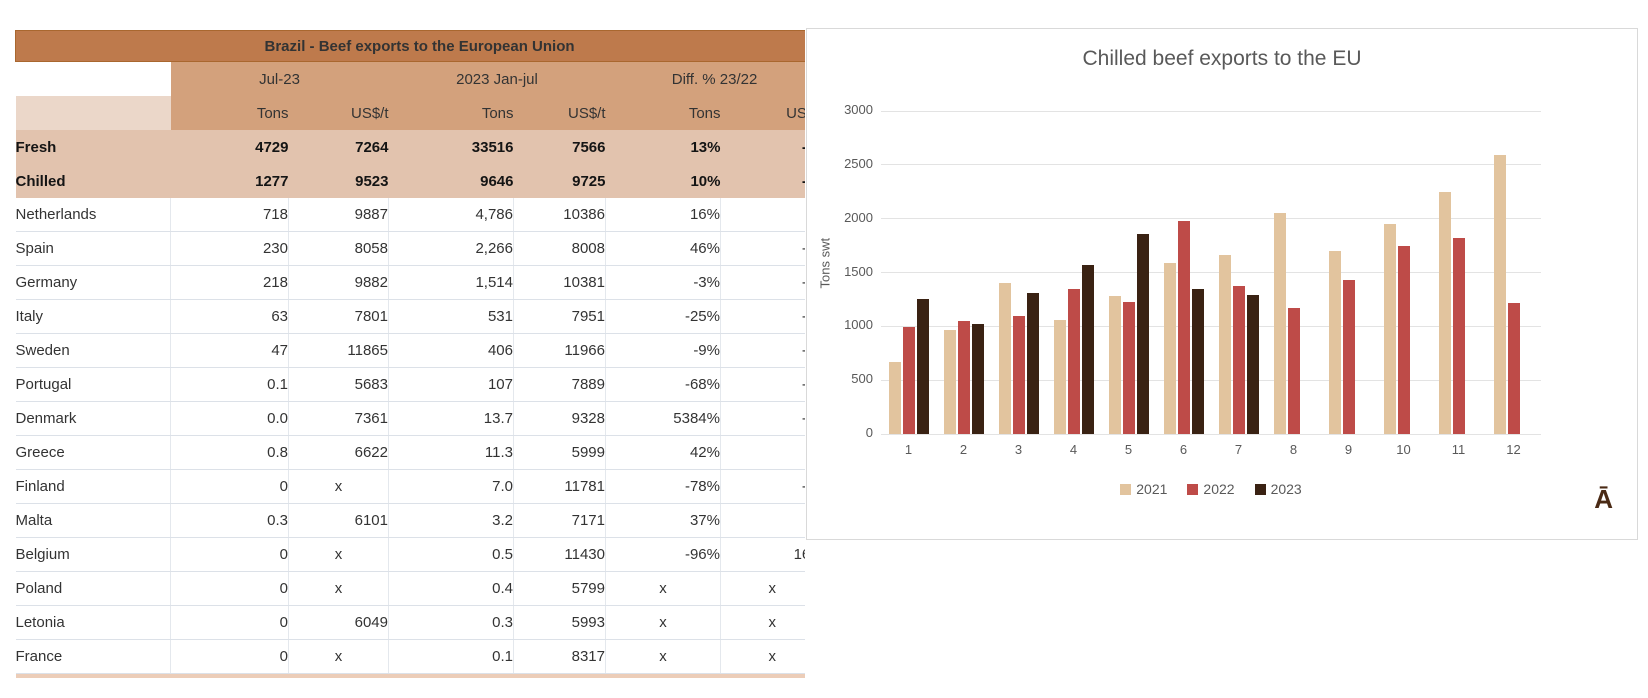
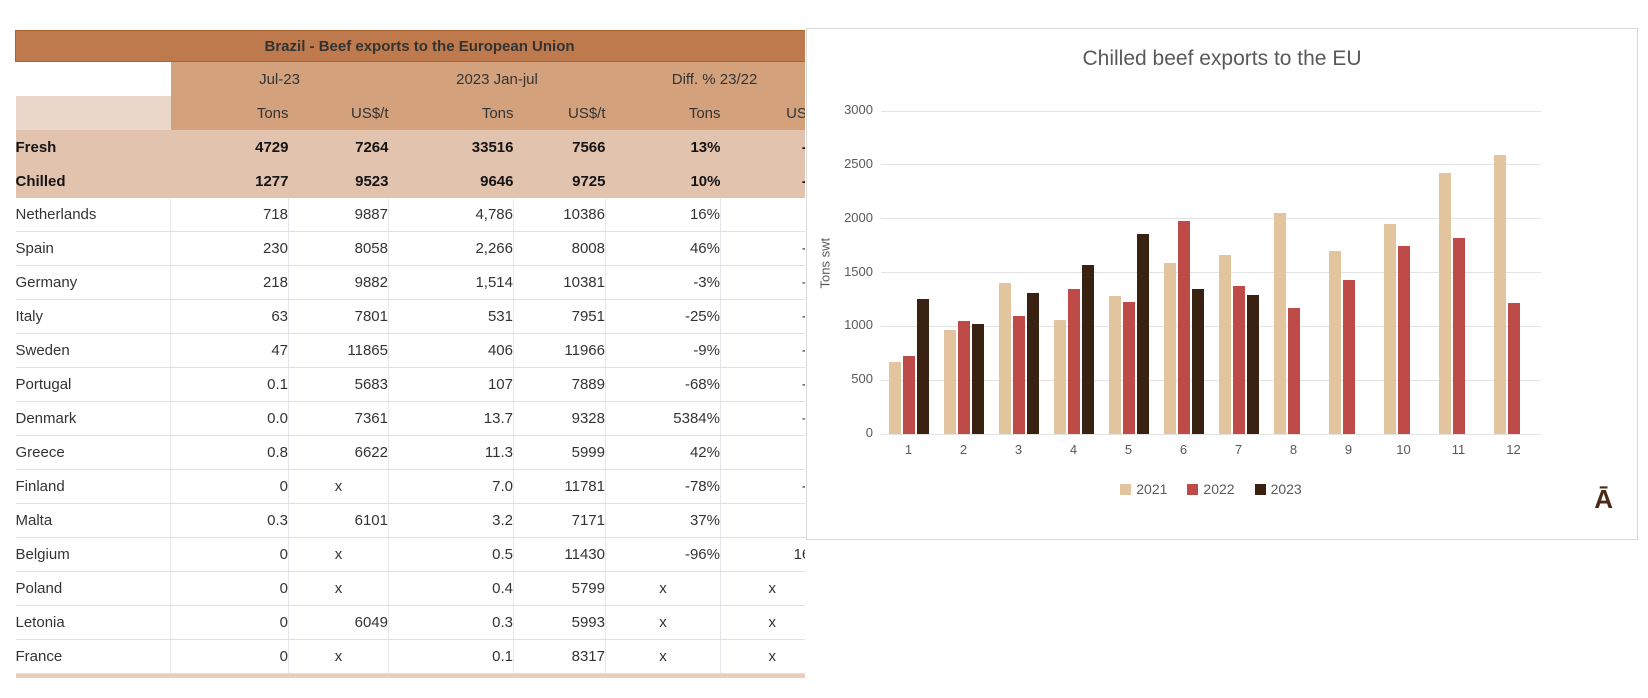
2022/1: 990 -> 720
2021/11: 2250 -> 2420
